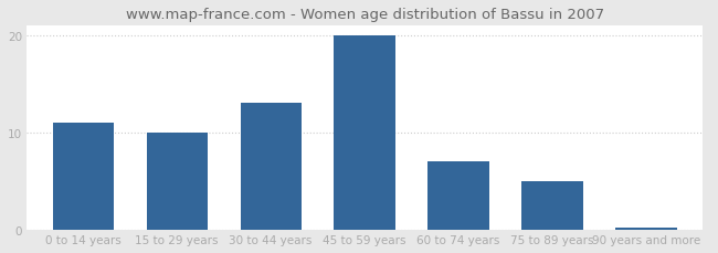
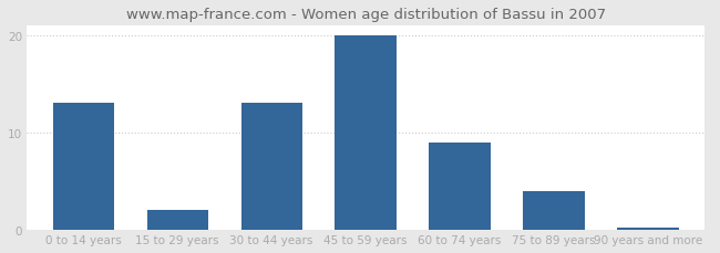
0 to 14 years: 11.0 -> 13.0
15 to 29 years: 10.0 -> 2.0
60 to 74 years: 7.0 -> 9.0
75 to 89 years: 5.0 -> 4.0
